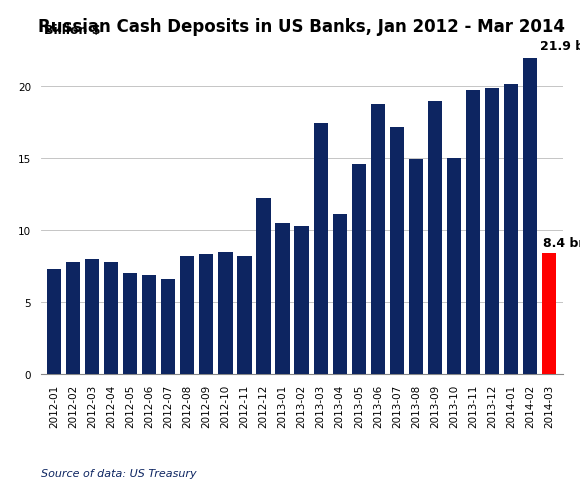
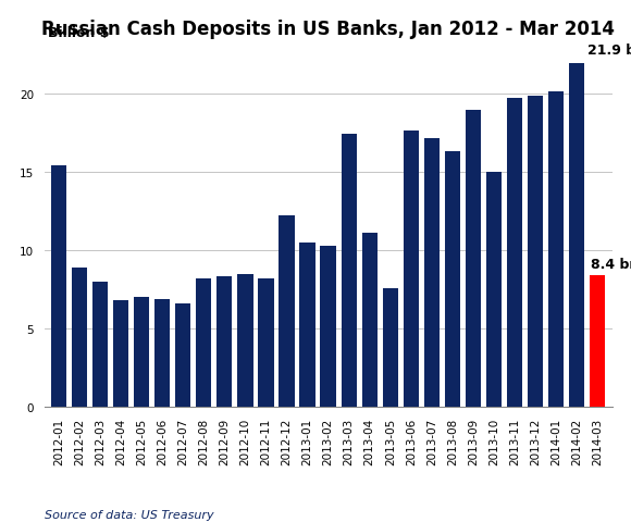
2012-01: 7.3 -> 15.4
2012-02: 7.8 -> 8.9
2012-04: 7.8 -> 6.8
2013-05: 14.6 -> 7.6
2013-06: 18.7 -> 17.6
2013-08: 14.9 -> 16.3
